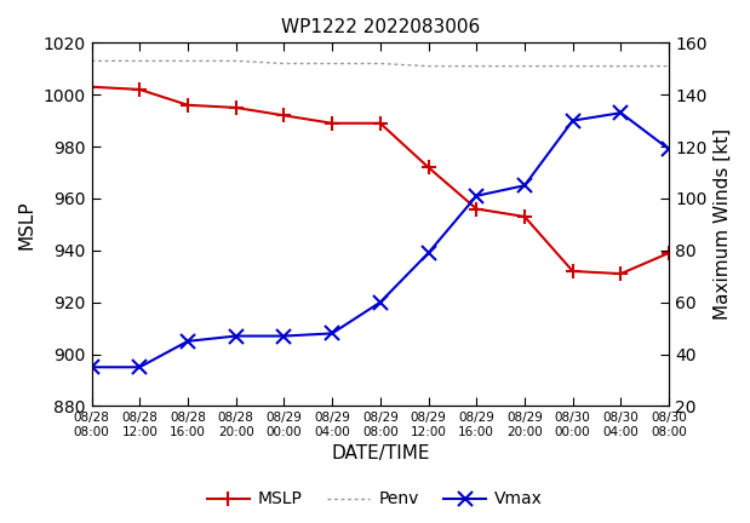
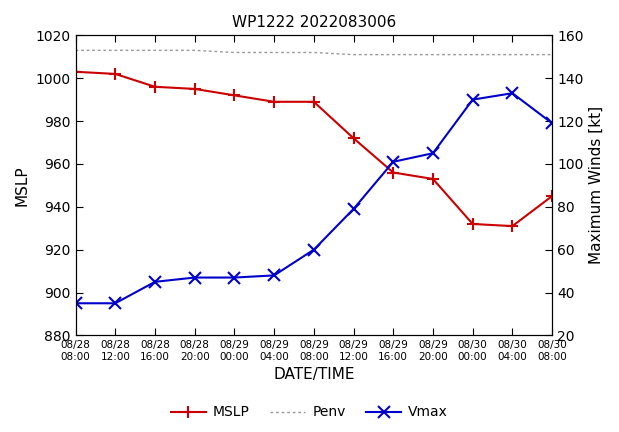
MSLP/08/30 08:00: 939 -> 945
